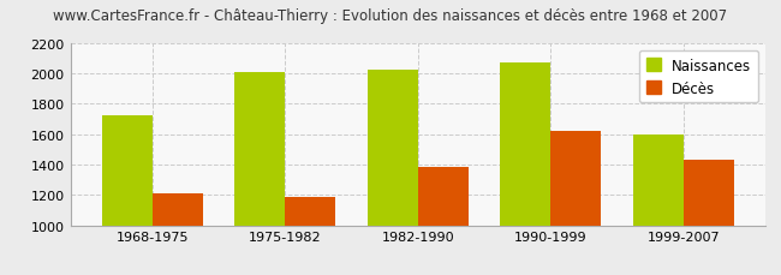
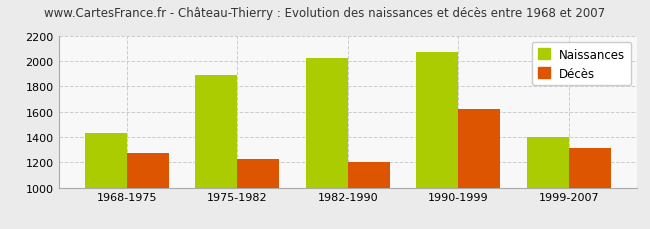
Naissances/1968-1975: 1720 -> 1430
Décès/1968-1975: 1210 -> 1270
Naissances/1975-1982: 2010 -> 1890
Décès/1975-1982: 1180 -> 1230
Décès/1982-1990: 1380 -> 1200
Naissances/1999-2007: 1600 -> 1400
Décès/1999-2007: 1440 -> 1310
